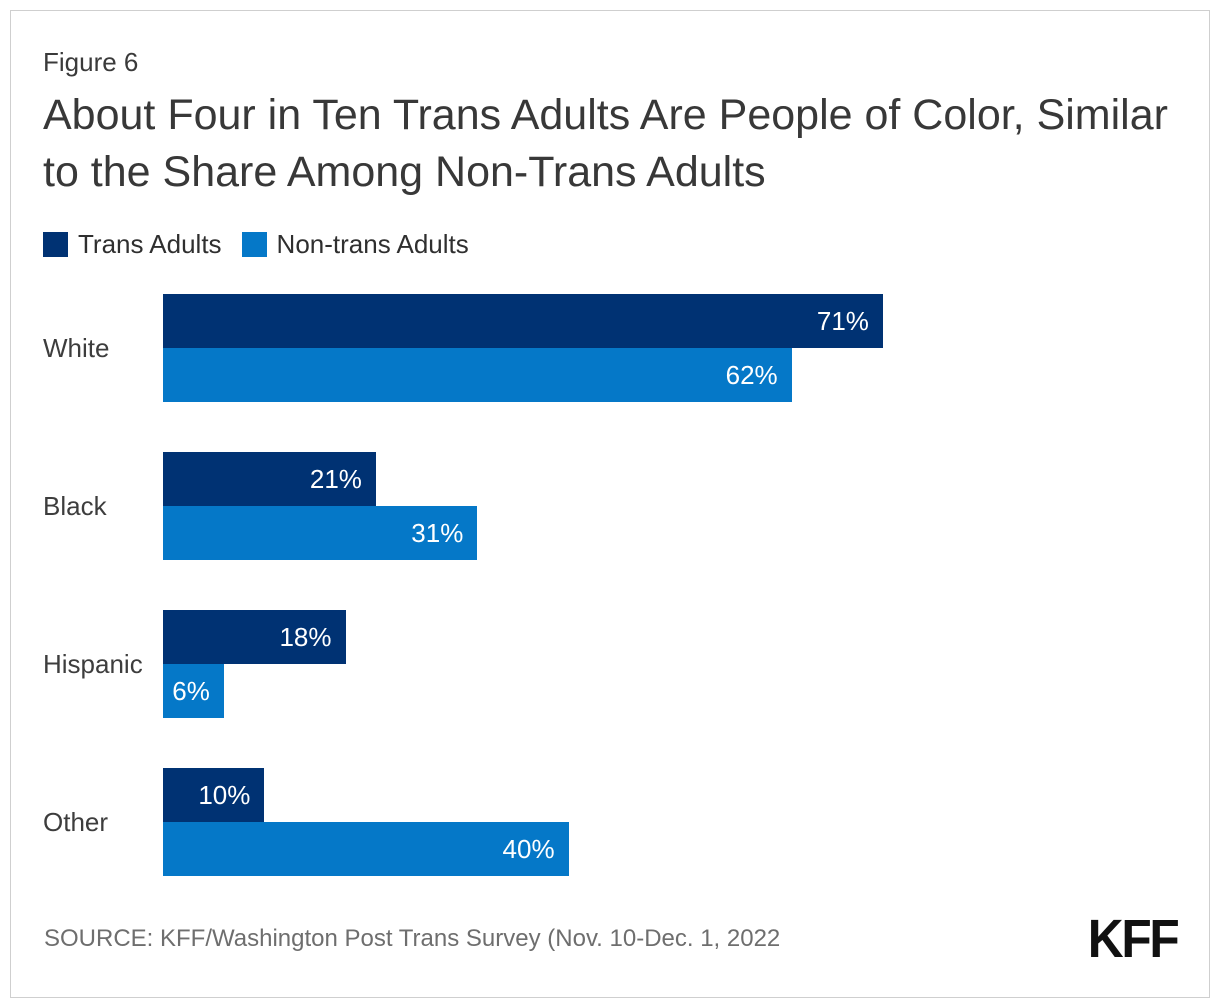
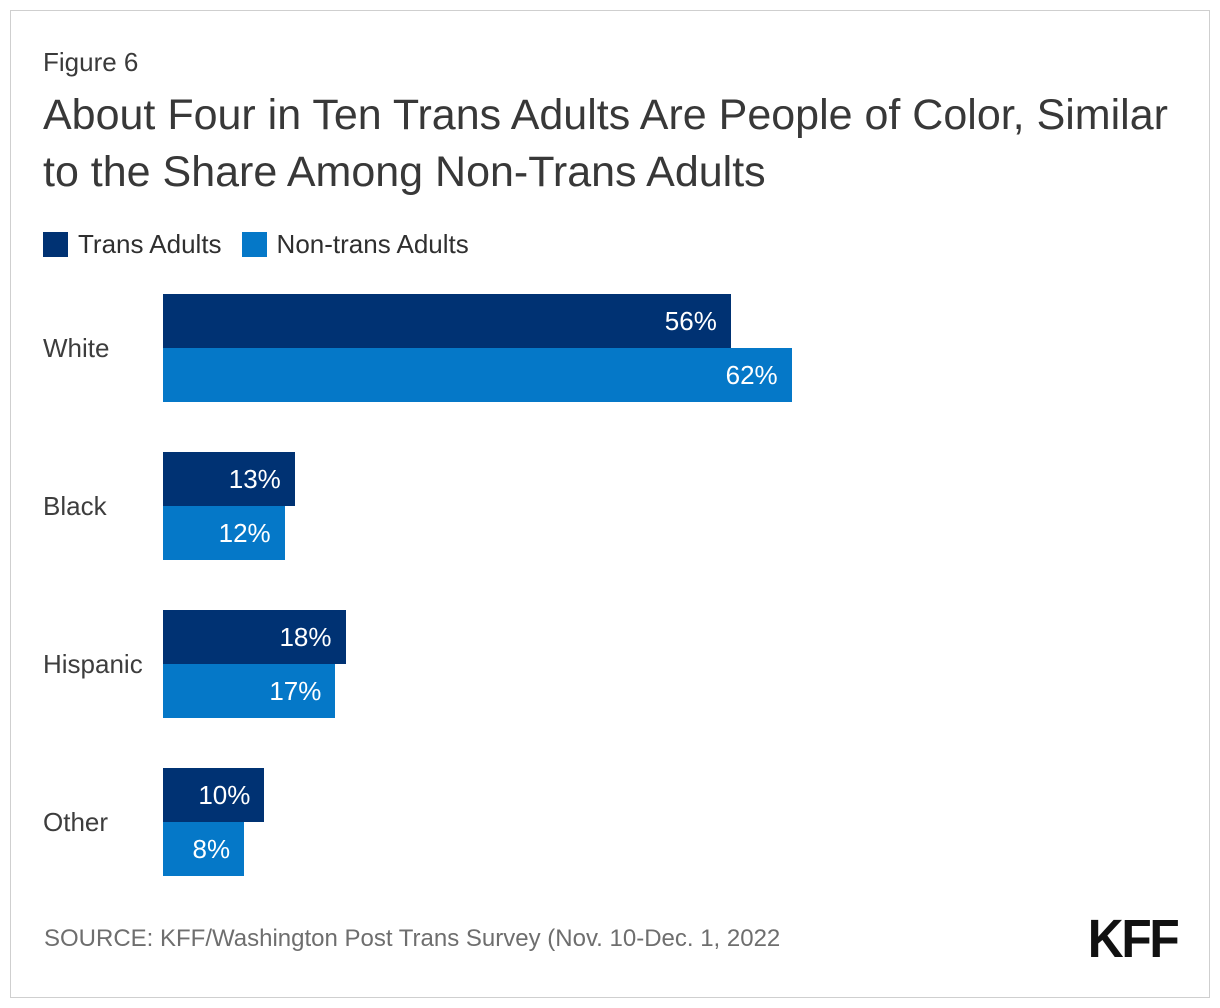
Trans Adults/White: 71% -> 56%
Trans Adults/Black: 21% -> 13%
Non-trans Adults/Black: 31% -> 12%
Non-trans Adults/Hispanic: 6% -> 17%
Non-trans Adults/Other: 40% -> 8%
